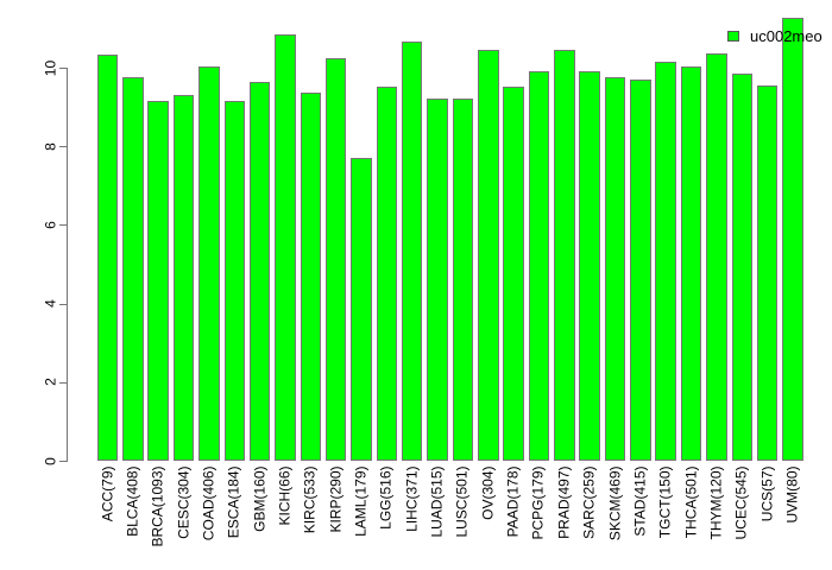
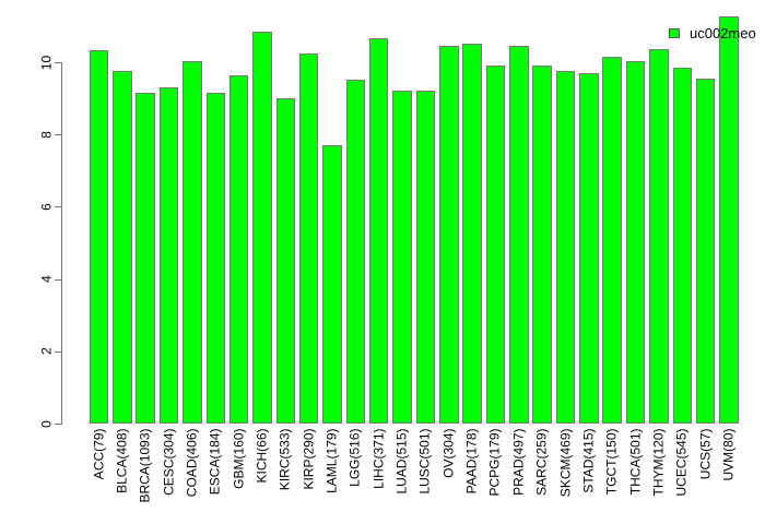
KIRC(533): 9.4 -> 9.0
PAAD(178): 9.5 -> 10.5
